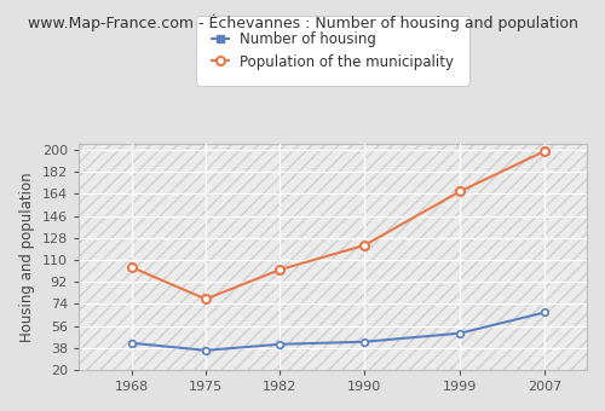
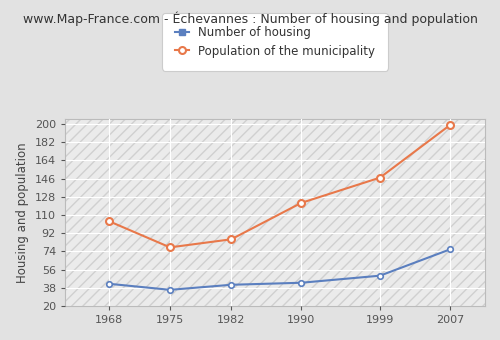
Population of the municipality/1982: 102 -> 86
Population of the municipality/1999: 166 -> 147
Number of housing/2007: 67 -> 76
